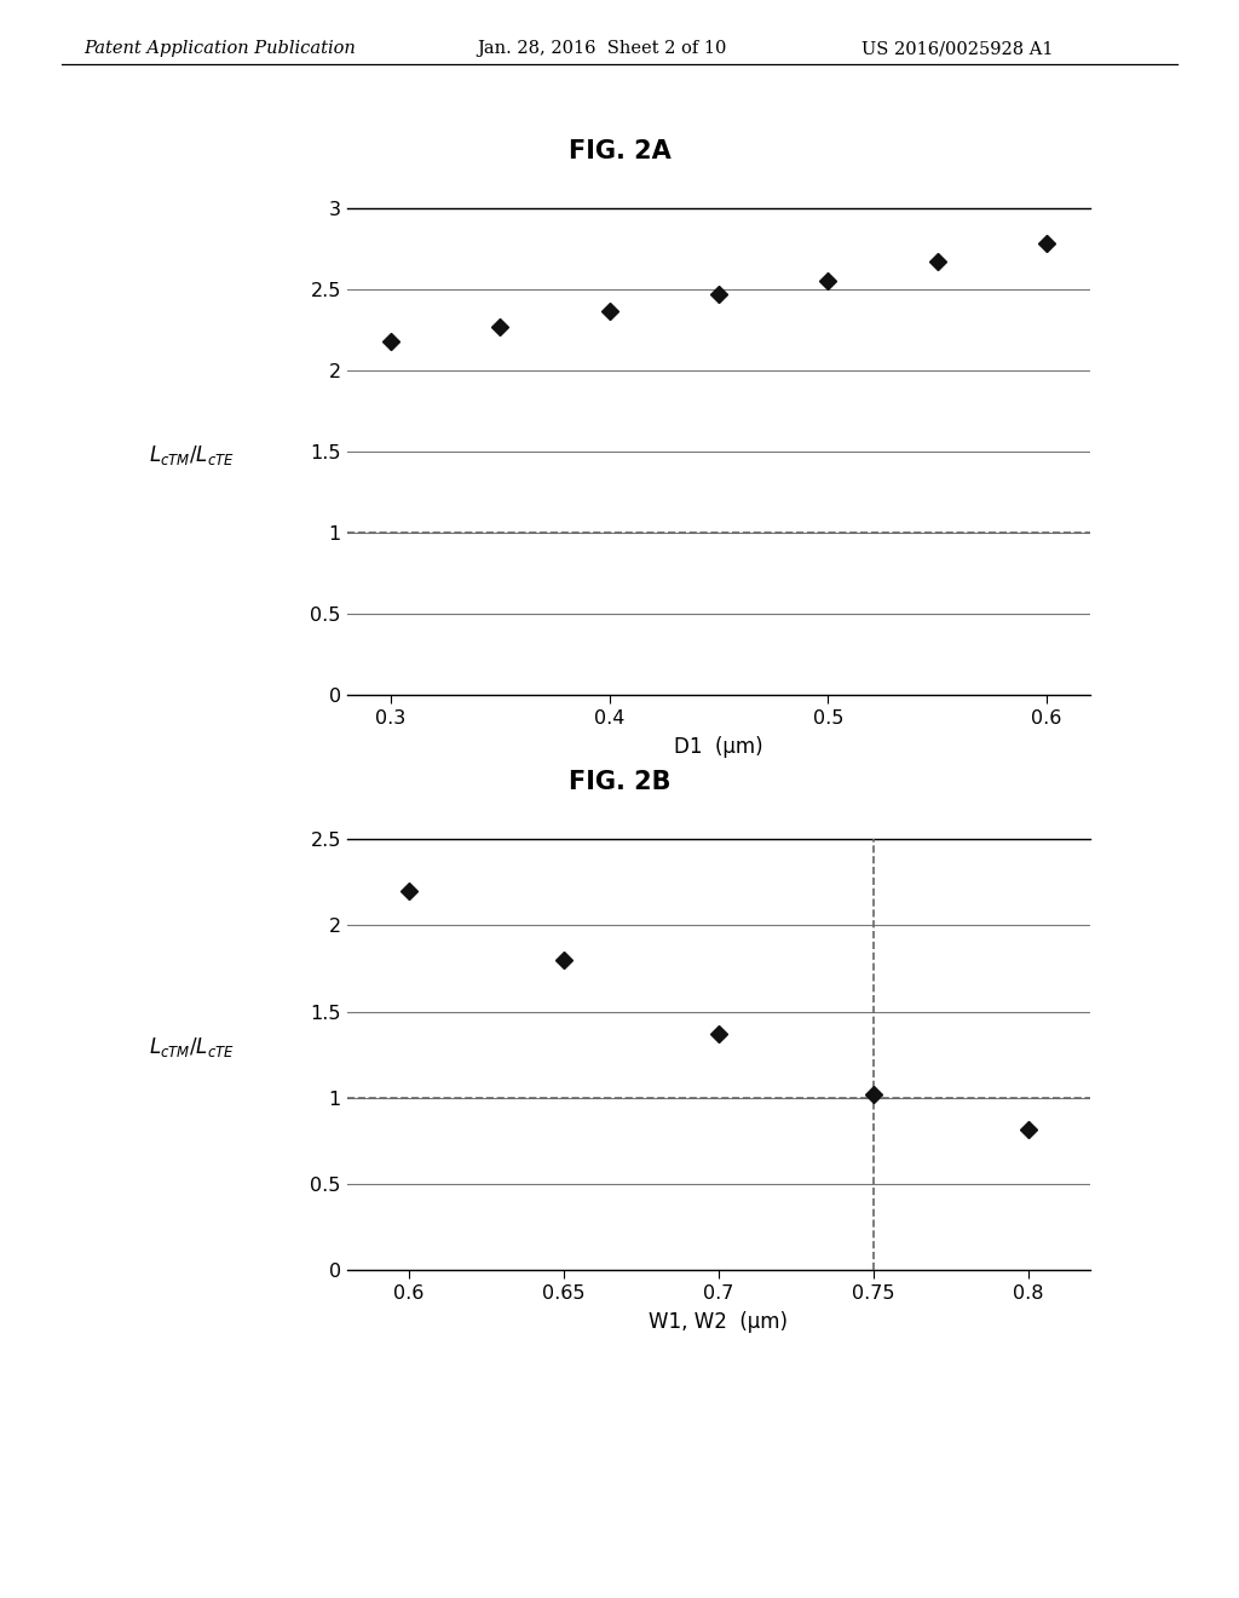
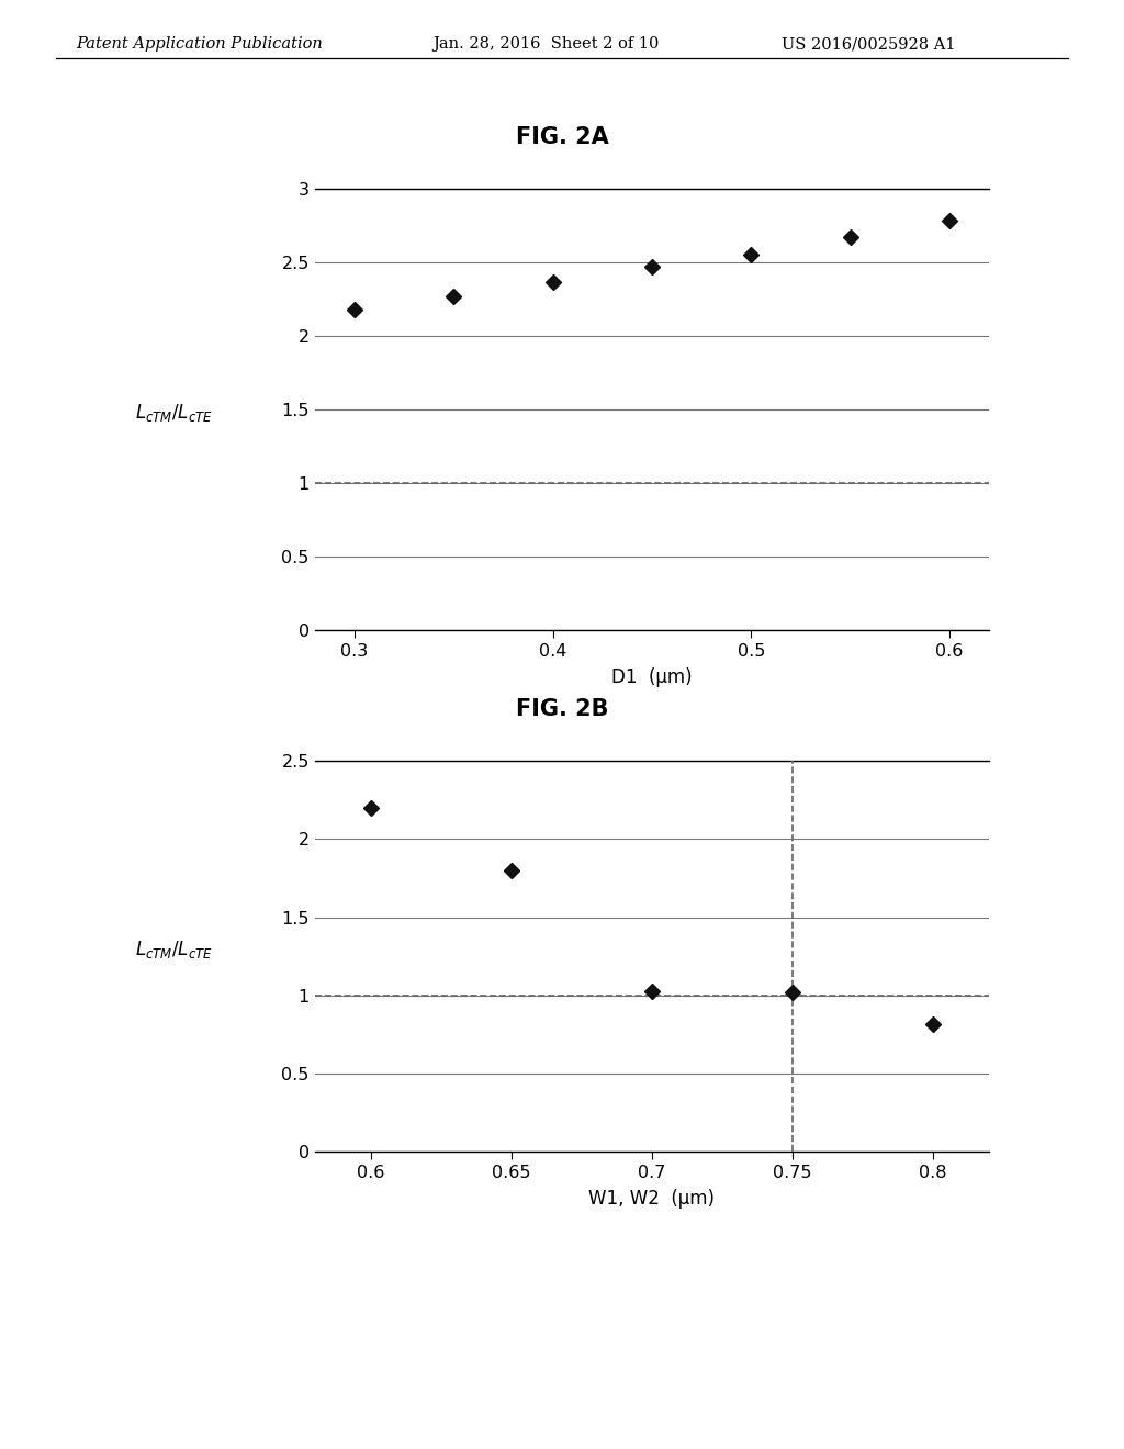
0.7: 1.37 -> 1.03
